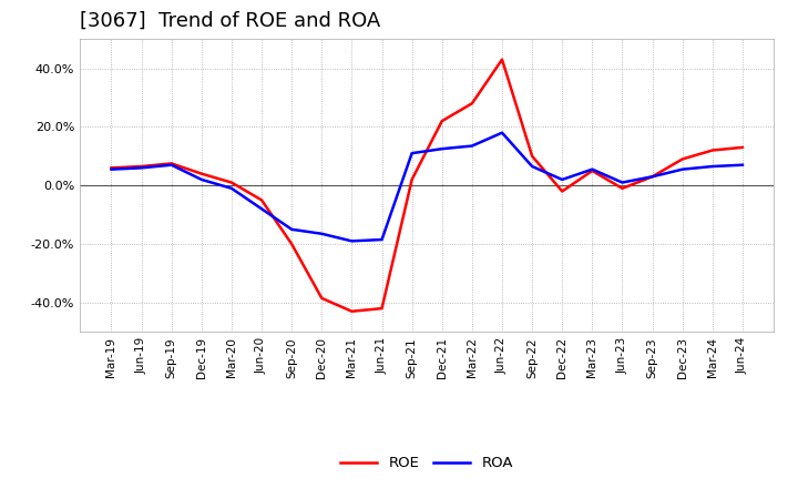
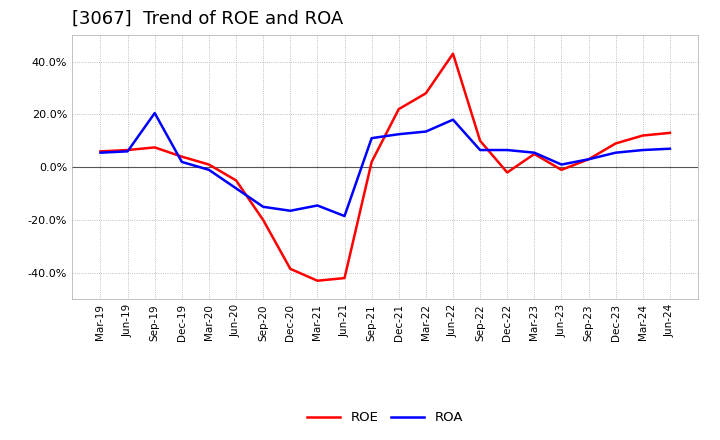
ROA/Sep-19: 7.0% -> 20.5%
ROA/Mar-21: -19.0% -> -14.5%
ROA/Dec-22: 2.0% -> 6.5%
